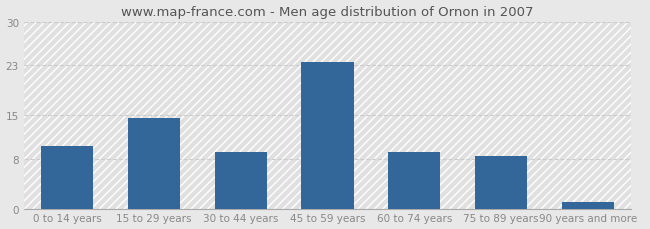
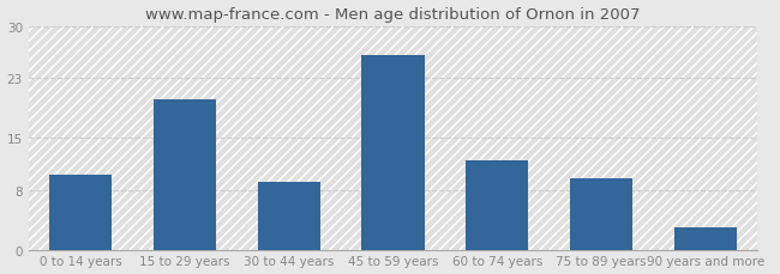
15 to 29 years: 14.5 -> 20.2
45 to 59 years: 23.5 -> 26.0
60 to 74 years: 9.0 -> 12.0
75 to 89 years: 8.5 -> 9.6
90 years and more: 1.0 -> 3.0
